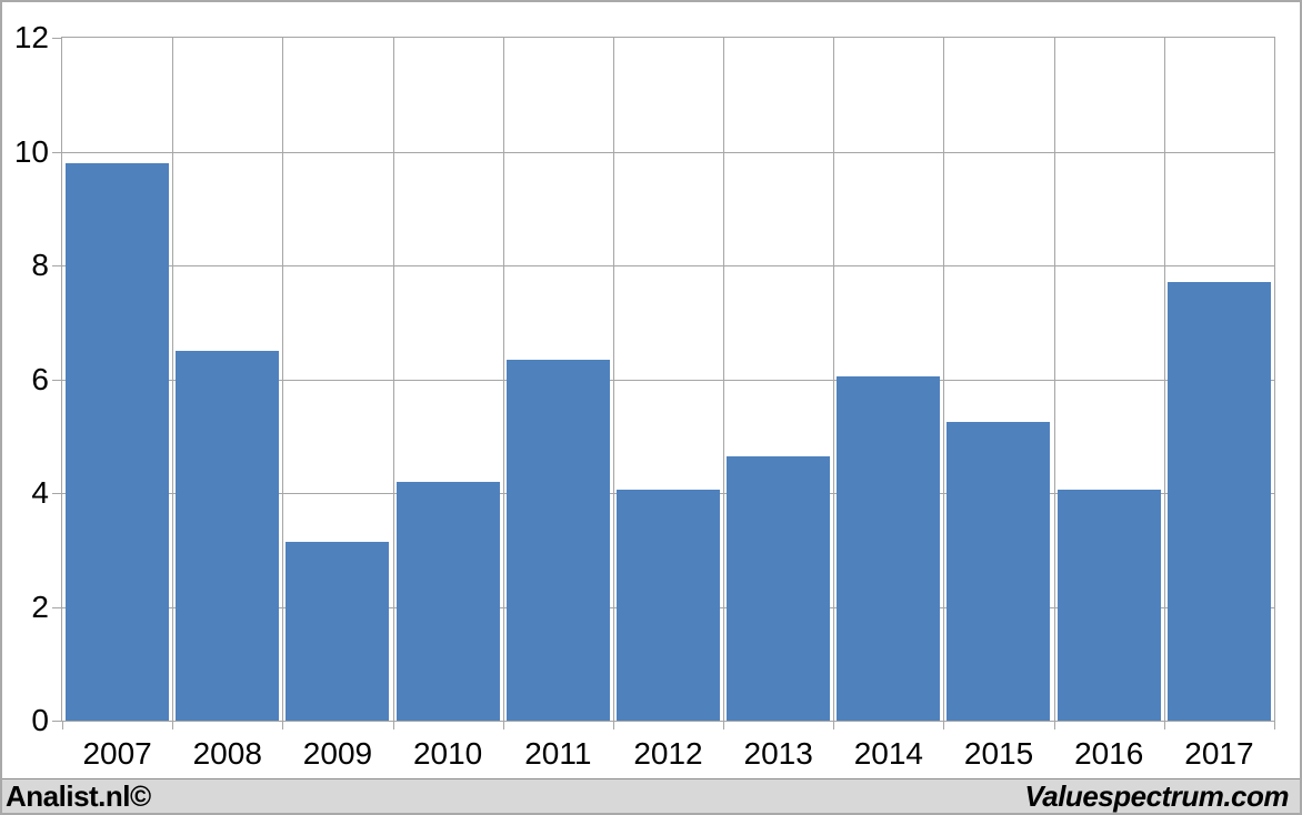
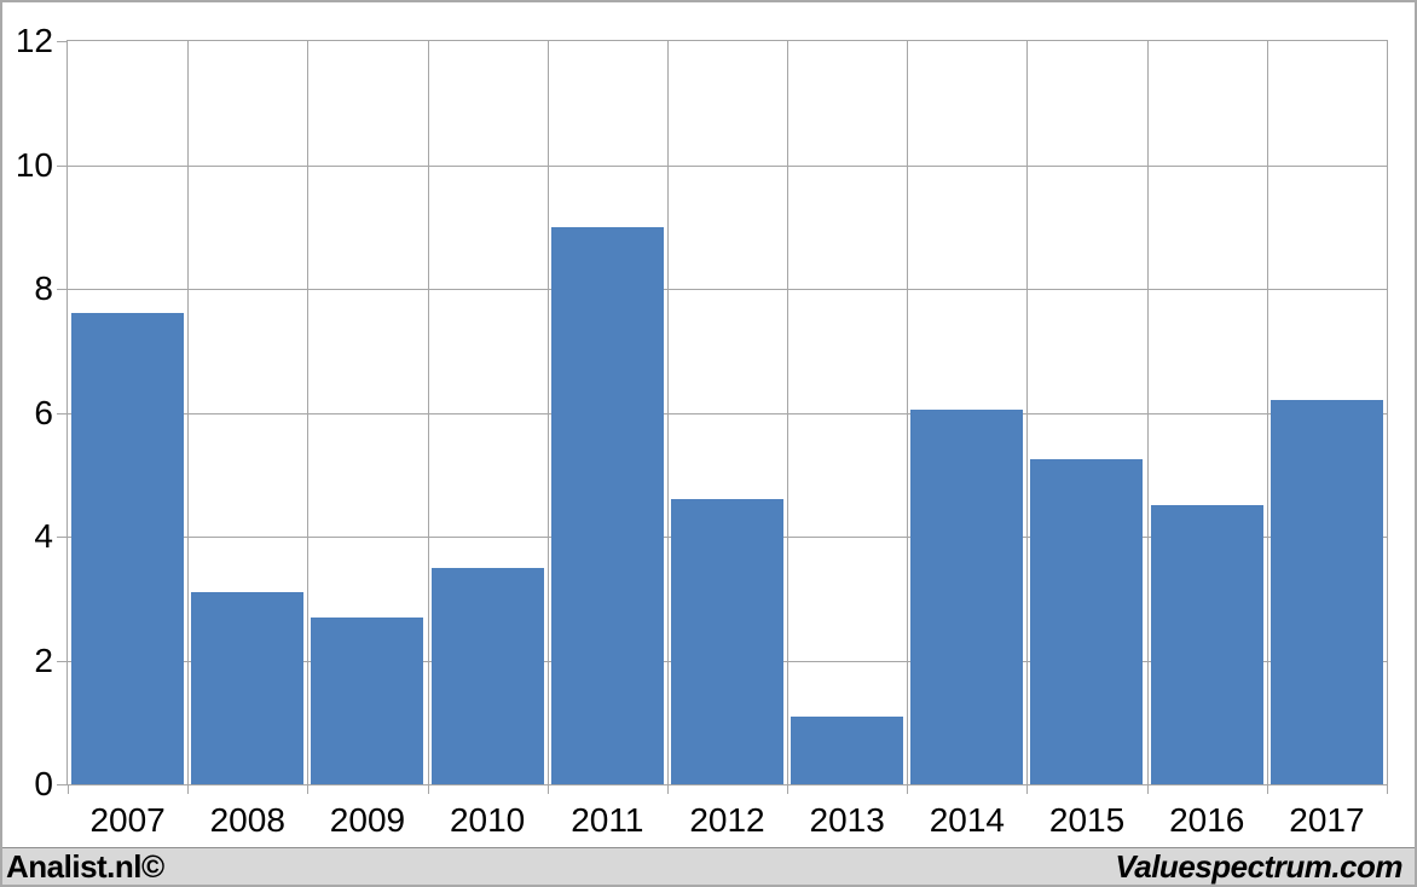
2007: 9.8 -> 7.6
2008: 6.5 -> 3.1
2009: 3.1 -> 2.7
2010: 4.2 -> 3.5
2011: 6.3 -> 9.0
2012: 4.0 -> 4.6
2013: 4.7 -> 1.1
2016: 4.0 -> 4.5
2017: 7.7 -> 6.2
